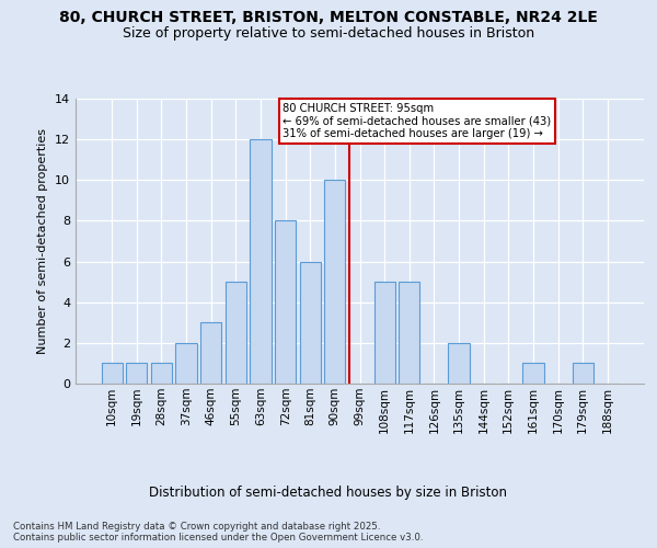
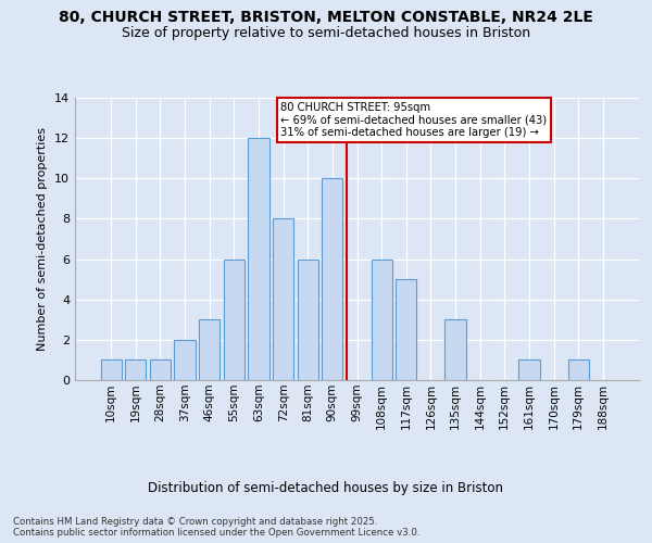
55sqm: 5 -> 6
108sqm: 5 -> 6
135sqm: 2 -> 3
